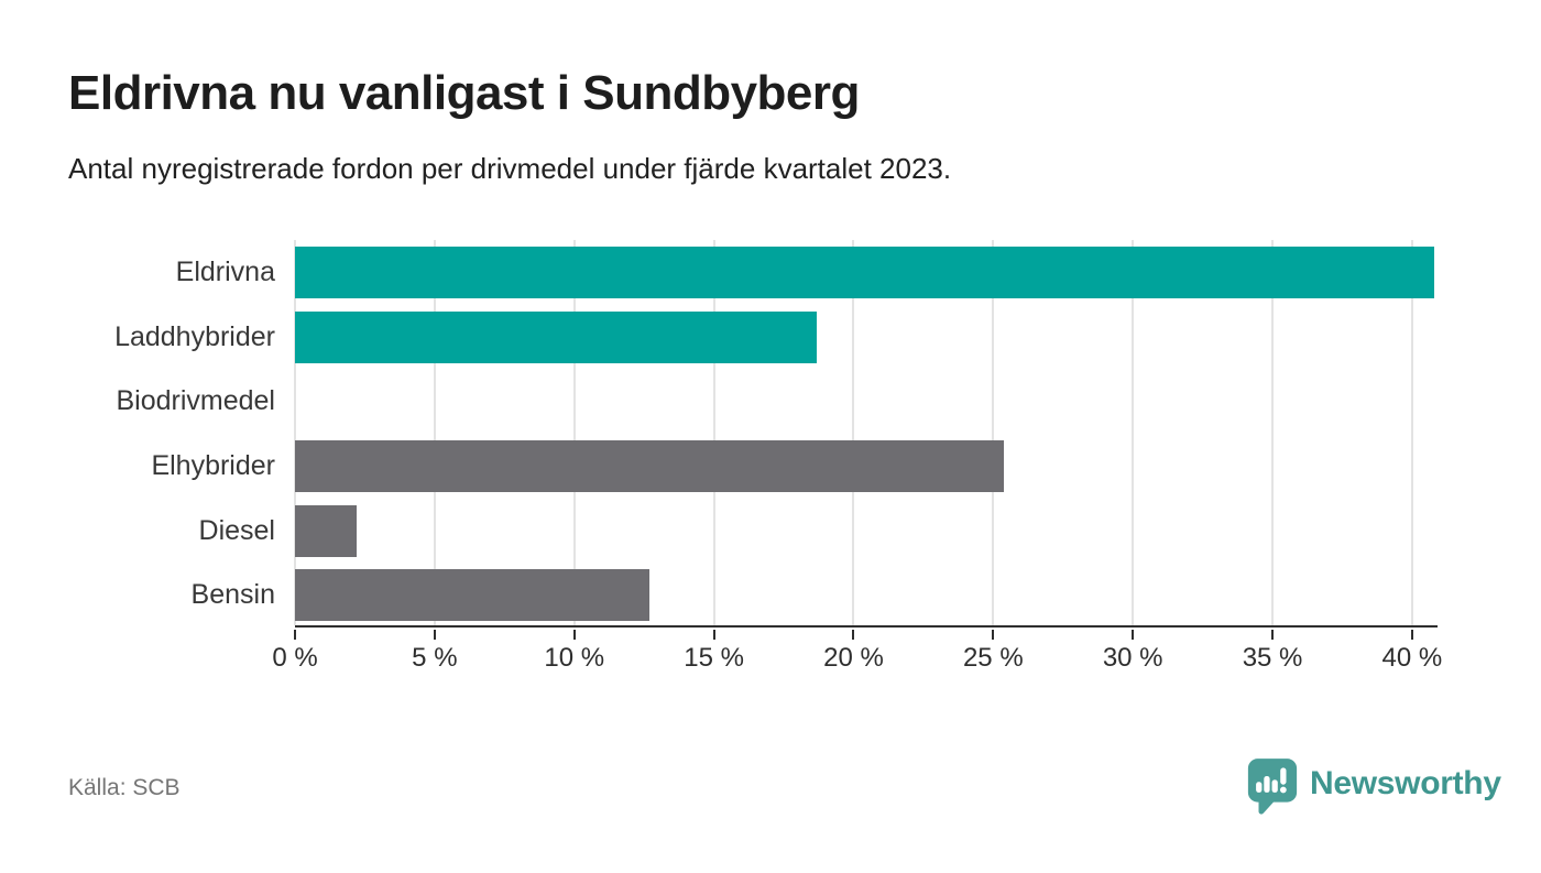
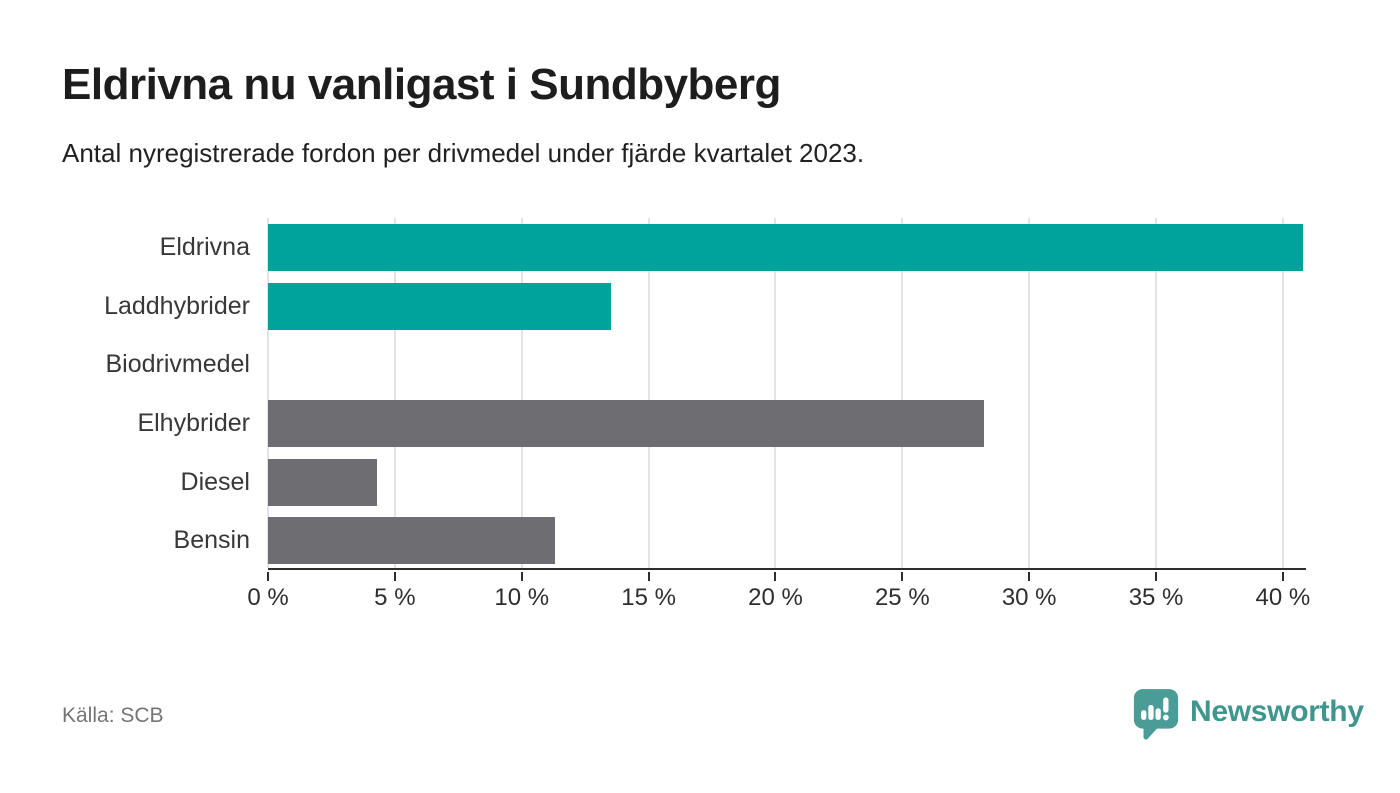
Laddhybrider: 18.7% -> 13.5%
Elhybrider: 25.4% -> 28.2%
Diesel: 2.2% -> 4.3%
Bensin: 12.7% -> 11.3%
